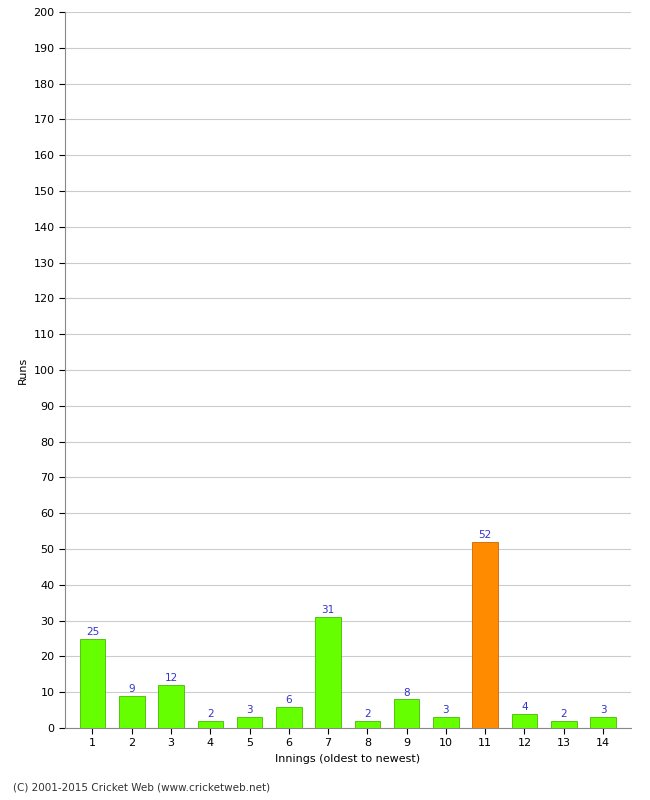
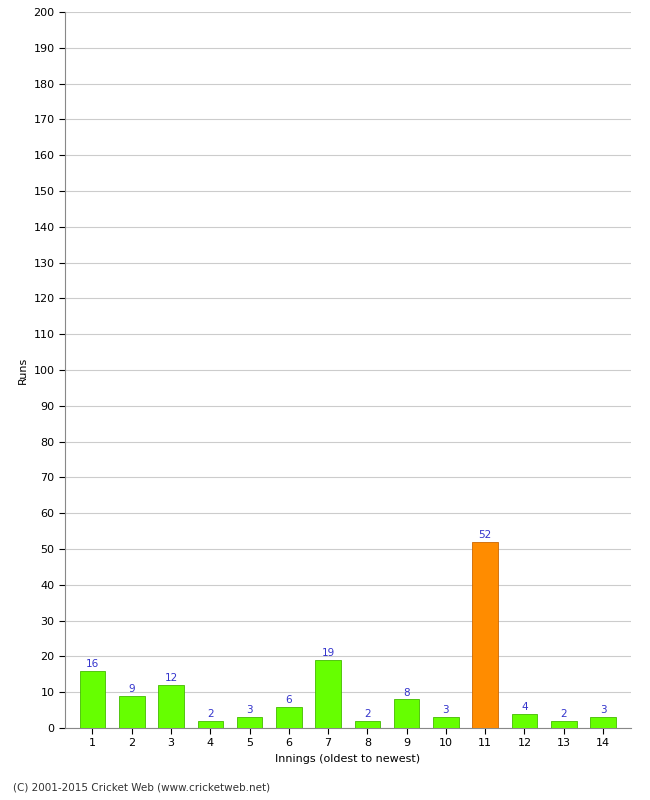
1: 25 -> 16
7: 31 -> 19
